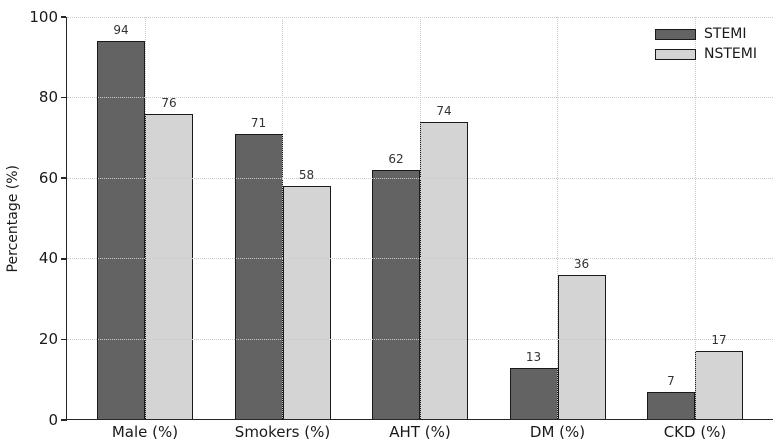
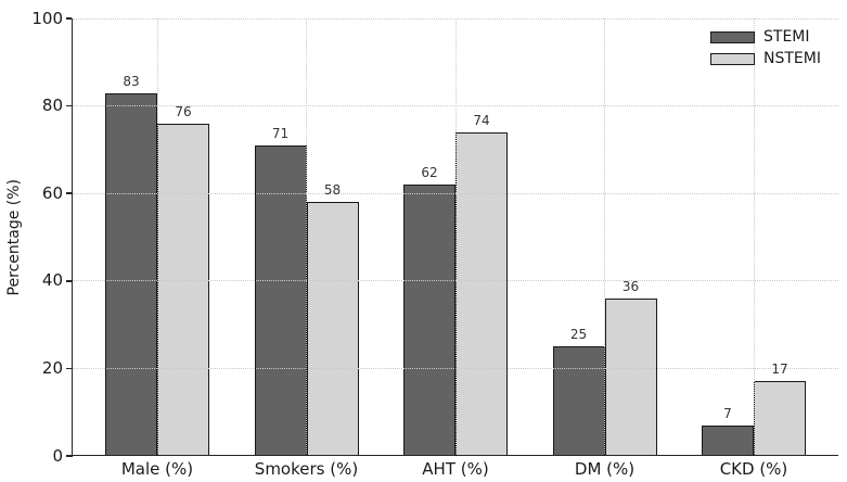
STEMI/Male (%): 94 -> 83
STEMI/DM (%): 13 -> 25
